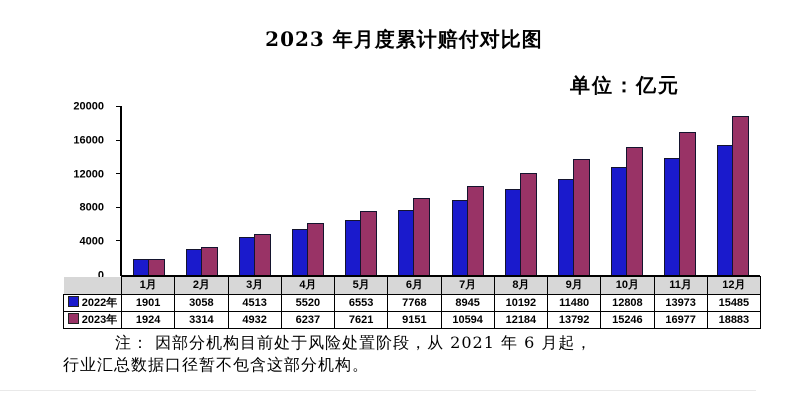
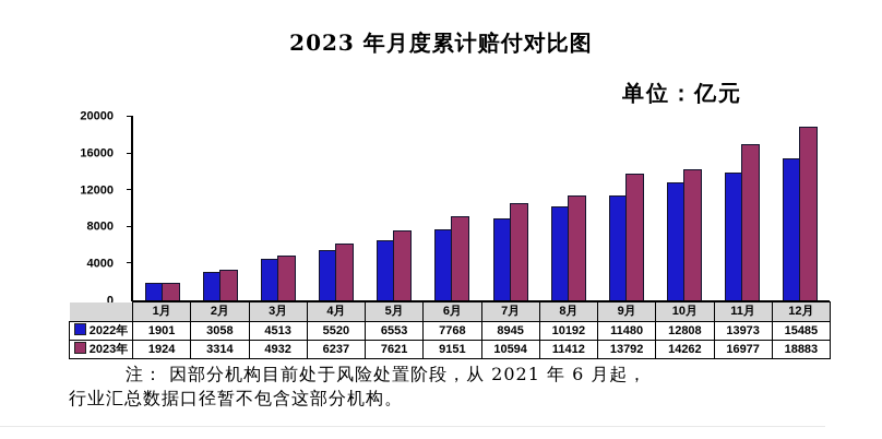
2023年/8月: 12184 -> 11412
2023年/10月: 15246 -> 14262
